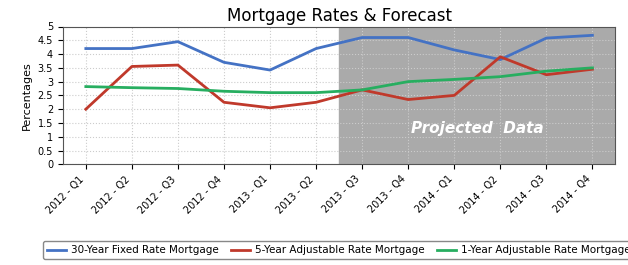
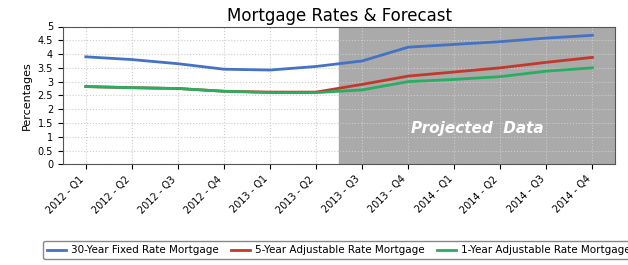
30-Year Fixed Rate Mortgage/2012 - Q1: 4.20 -> 3.90
5-Year Adjustable Rate Mortgage/2012 - Q1: 2.00 -> 2.82
30-Year Fixed Rate Mortgage/2012 - Q2: 4.20 -> 3.80
5-Year Adjustable Rate Mortgage/2012 - Q2: 3.55 -> 2.78
30-Year Fixed Rate Mortgage/2012 - Q3: 4.45 -> 3.65
5-Year Adjustable Rate Mortgage/2012 - Q3: 3.60 -> 2.75
30-Year Fixed Rate Mortgage/2012 - Q4: 3.70 -> 3.45
5-Year Adjustable Rate Mortgage/2012 - Q4: 2.25 -> 2.65
5-Year Adjustable Rate Mortgage/2013 - Q1: 2.05 -> 2.62
30-Year Fixed Rate Mortgage/2013 - Q2: 4.20 -> 3.55
5-Year Adjustable Rate Mortgage/2013 - Q2: 2.25 -> 2.62
30-Year Fixed Rate Mortgage/2013 - Q3: 4.60 -> 3.75
5-Year Adjustable Rate Mortgage/2013 - Q3: 2.70 -> 2.90
30-Year Fixed Rate Mortgage/2013 - Q4: 4.60 -> 4.25
5-Year Adjustable Rate Mortgage/2013 - Q4: 2.35 -> 3.20
30-Year Fixed Rate Mortgage/2014 - Q1: 4.15 -> 4.35
5-Year Adjustable Rate Mortgage/2014 - Q1: 2.50 -> 3.35
30-Year Fixed Rate Mortgage/2014 - Q2: 3.80 -> 4.45
5-Year Adjustable Rate Mortgage/2014 - Q2: 3.90 -> 3.50
5-Year Adjustable Rate Mortgage/2014 - Q3: 3.25 -> 3.70
5-Year Adjustable Rate Mortgage/2014 - Q4: 3.45 -> 3.88
